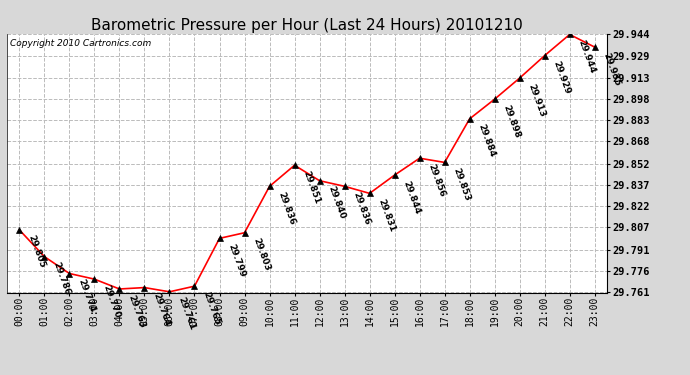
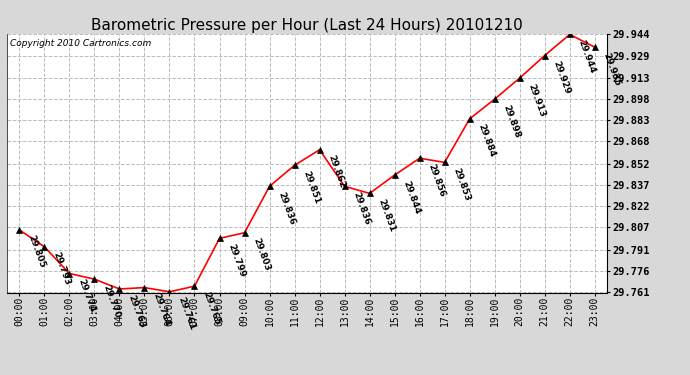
01:00: 29.786 -> 29.793
12:00: 29.840 -> 29.862
